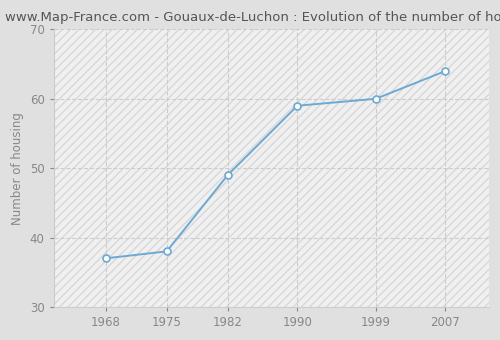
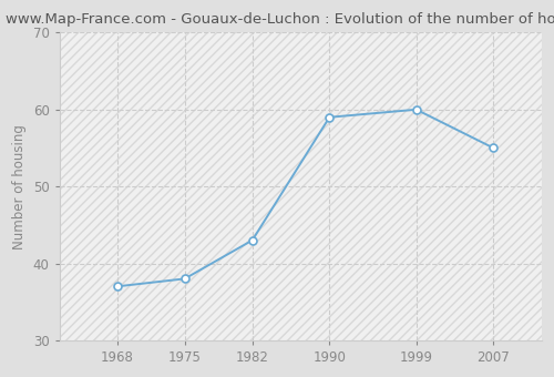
1982: 49 -> 43
2007: 64 -> 55
